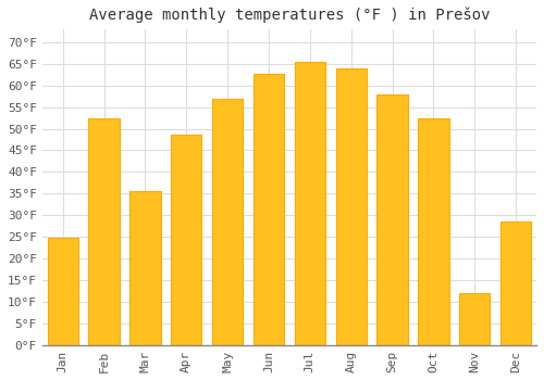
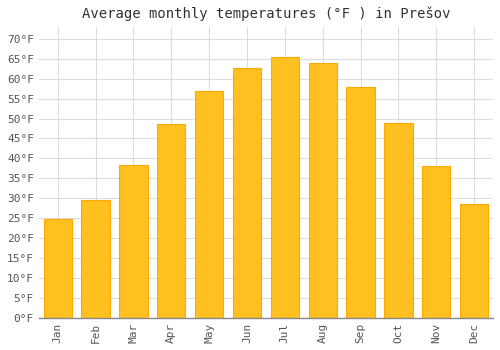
Feb: 52.5°F -> 29.5°F
Mar: 35.5°F -> 38.3°F
Oct: 52.5°F -> 49.0°F
Nov: 12.0°F -> 38.1°F
